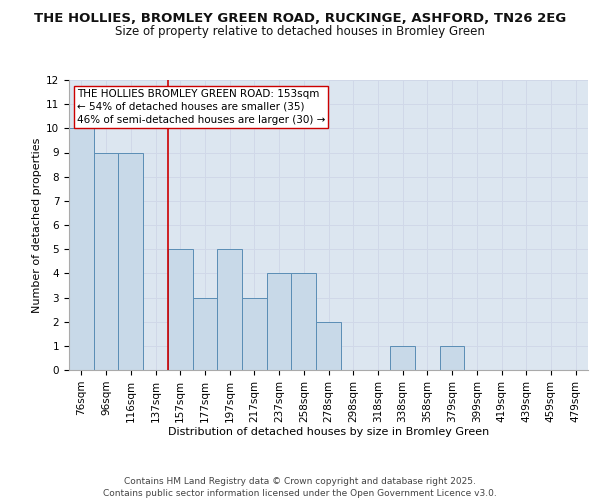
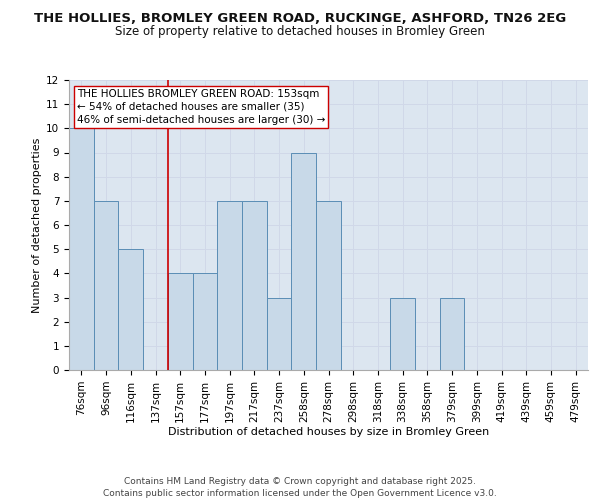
96sqm: 9 -> 7
116sqm: 9 -> 5
157sqm: 5 -> 4
177sqm: 3 -> 4
197sqm: 5 -> 7
217sqm: 3 -> 7
237sqm: 4 -> 3
258sqm: 4 -> 9
278sqm: 2 -> 7
338sqm: 1 -> 3
379sqm: 1 -> 3
